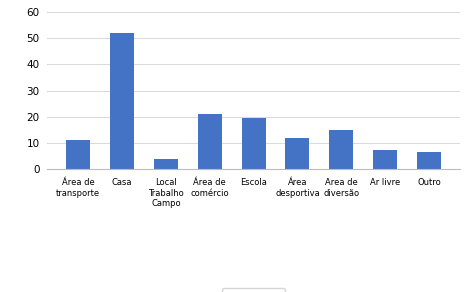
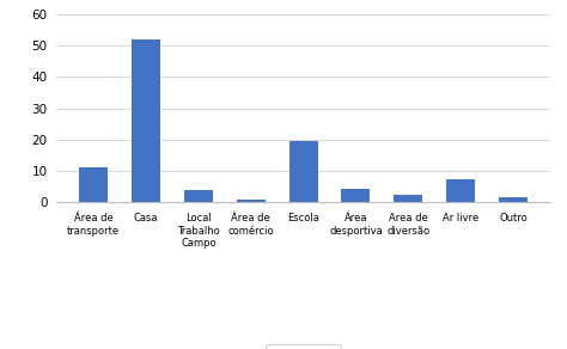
Área de comércio: 21.0 -> 1.0
Área desportiva: 12.0 -> 4.5
Area de diversão: 15.0 -> 2.5
Outro: 6.5 -> 1.5
